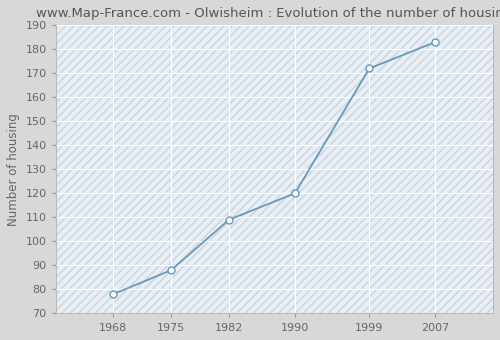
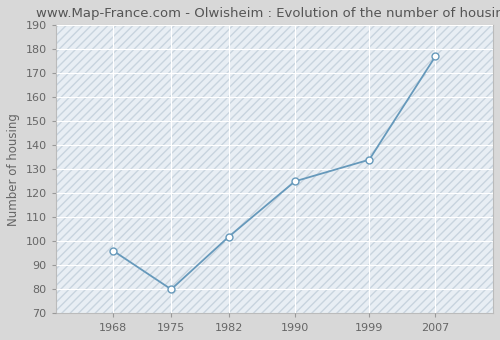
1968: 78 -> 96
1975: 88 -> 80
1982: 109 -> 102
1990: 120 -> 125
1999: 172 -> 134
2007: 183 -> 177
